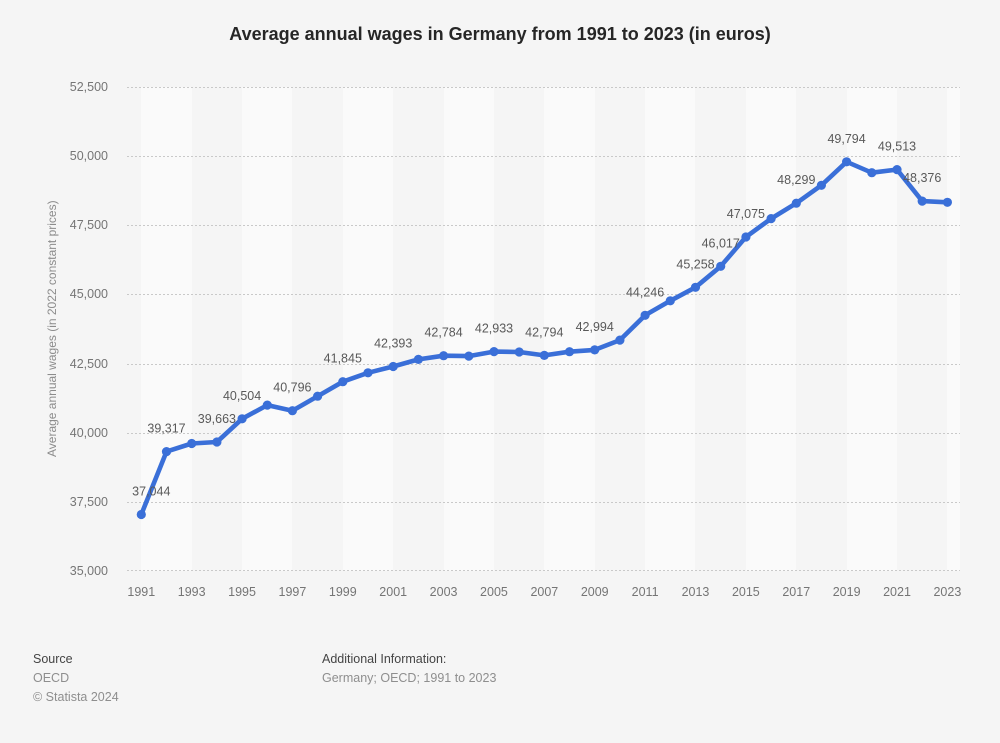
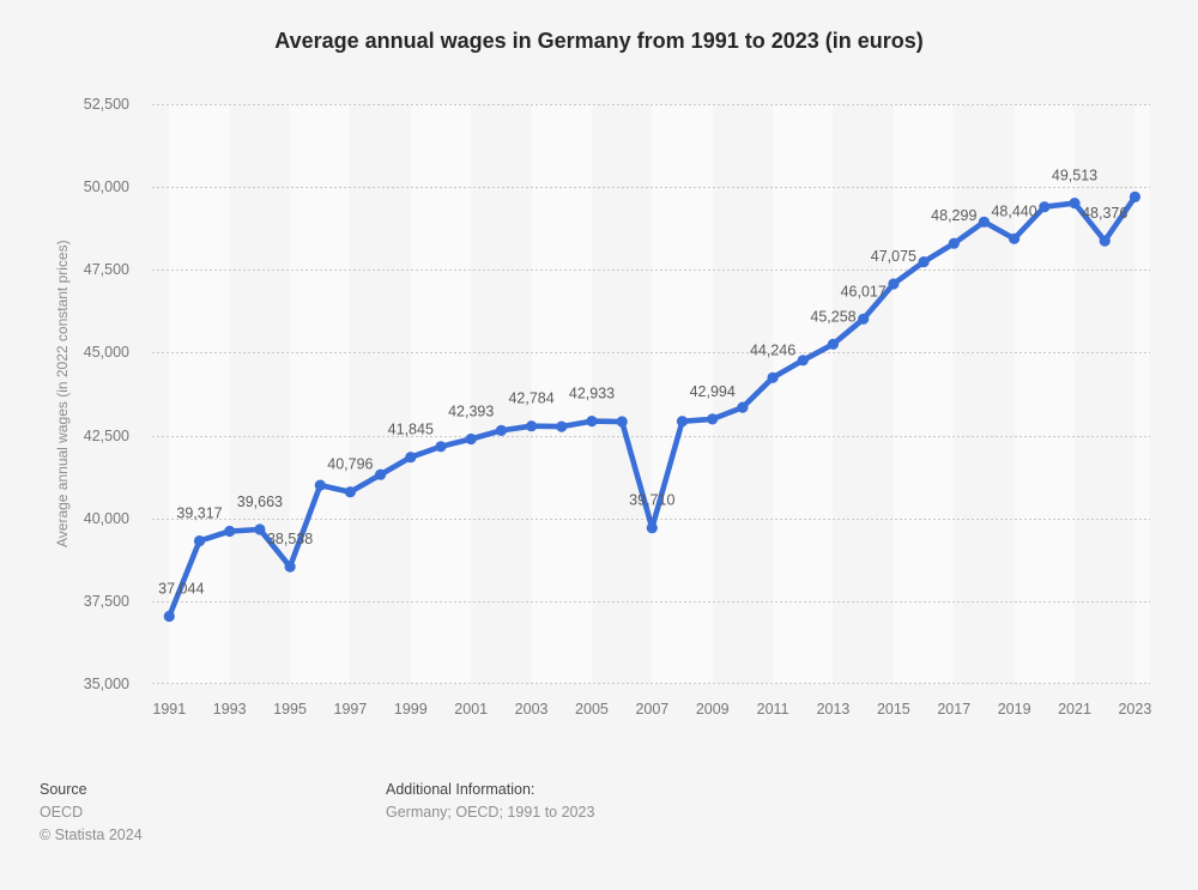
1995: 40,504 -> 38,538
2007: 42,794 -> 39,710
2019: 49,794 -> 48,440
2023: 48300 -> 49700
